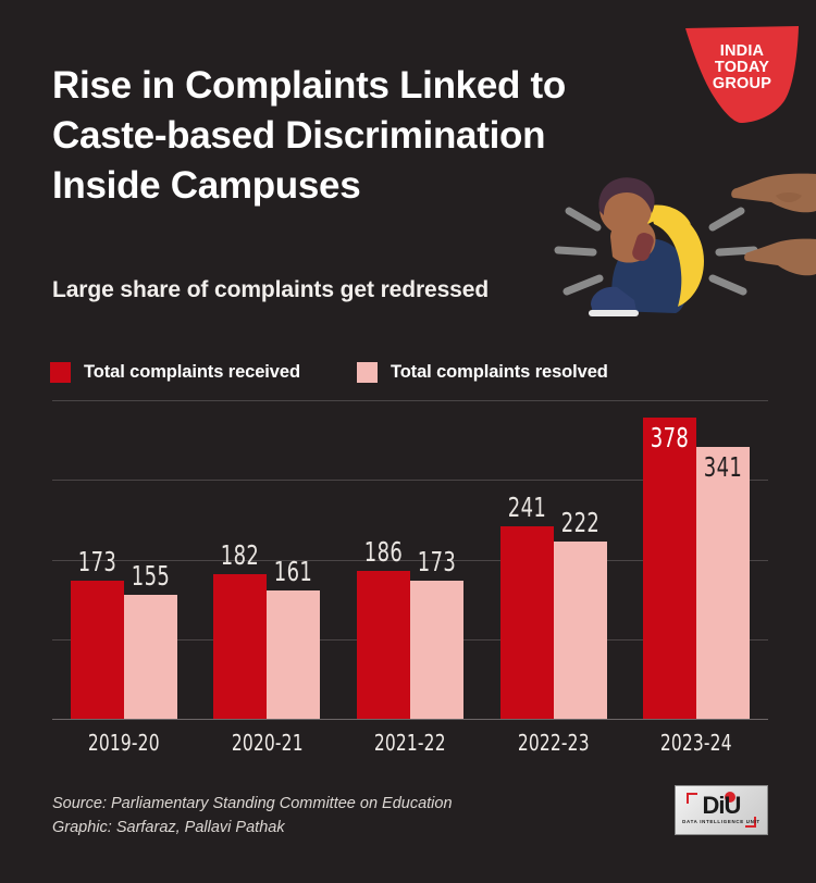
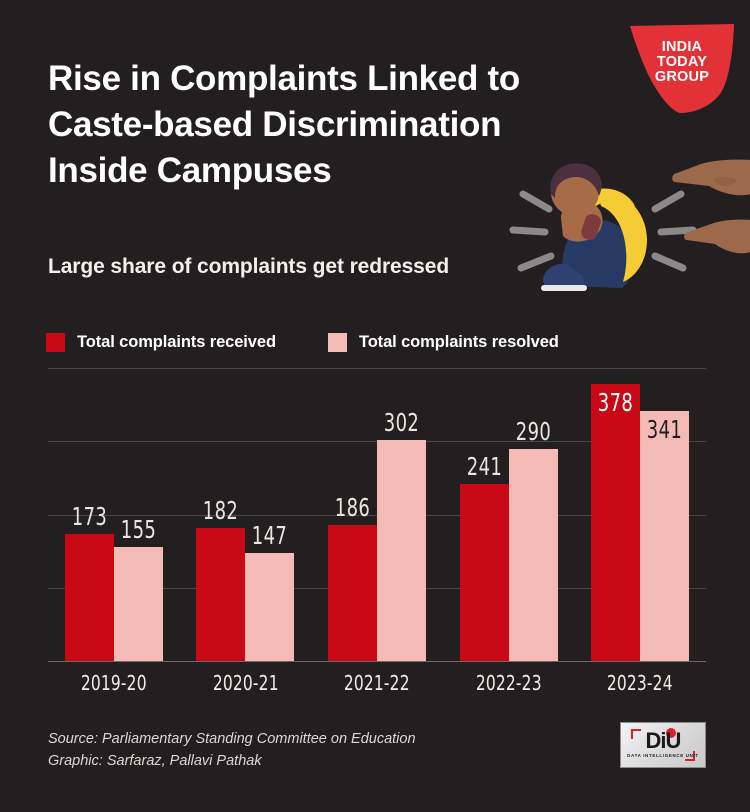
Total complaints resolved/2020-21: 161 -> 147
Total complaints resolved/2021-22: 173 -> 302
Total complaints resolved/2022-23: 222 -> 290
